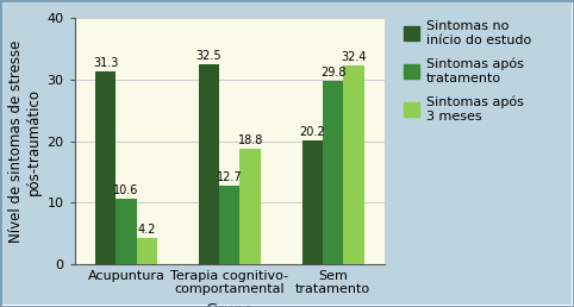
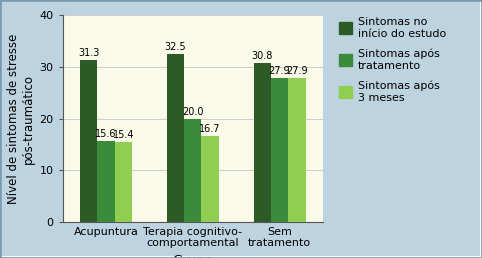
Sintomas após tratamento/Acupuntura: 10.6 -> 15.6
Sintomas após 3 meses/Acupuntura: 4.2 -> 15.4
Sintomas após tratamento/Terapia cognitivo- comportamental: 12.7 -> 20.0
Sintomas após 3 meses/Terapia cognitivo- comportamental: 18.8 -> 16.7
Sintomas no início do estudo/Sem tratamento: 20.2 -> 30.8
Sintomas após tratamento/Sem tratamento: 29.8 -> 27.9
Sintomas após 3 meses/Sem tratamento: 32.4 -> 27.9
